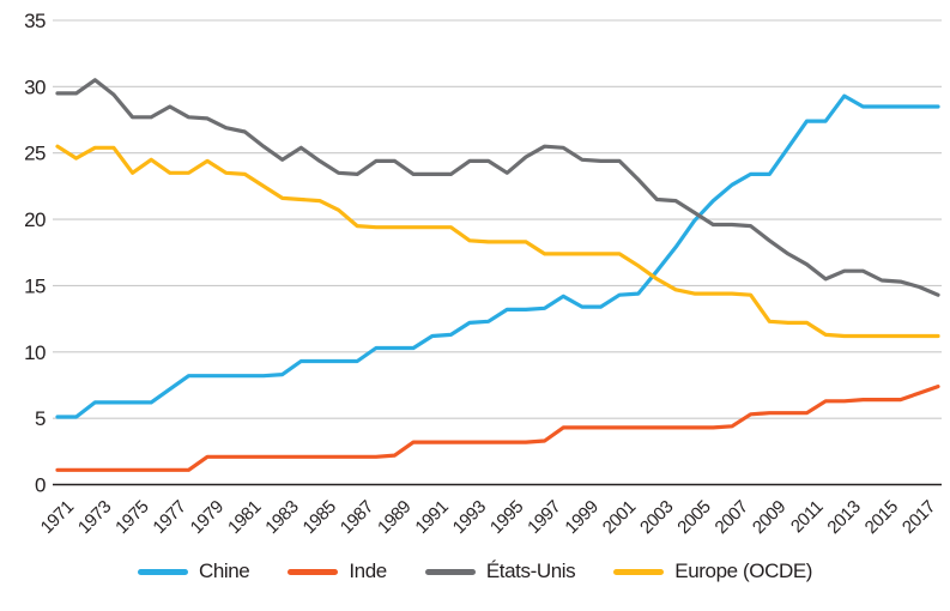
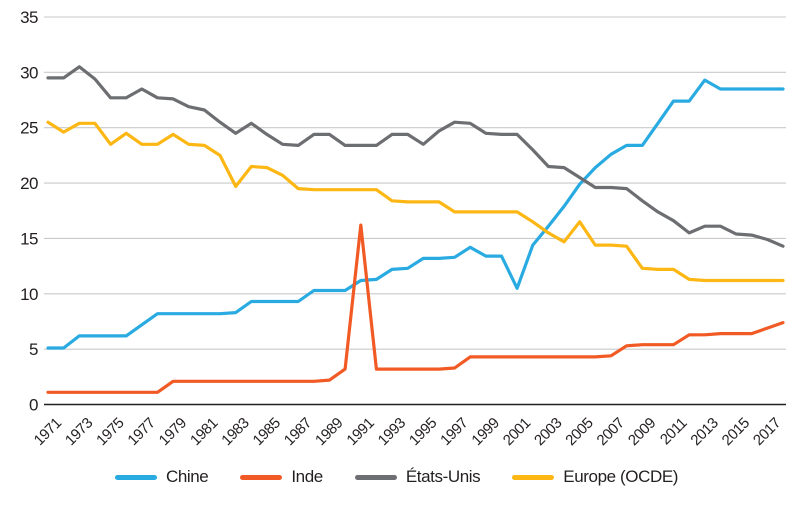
Europe (OCDE)/1983: 21.6 -> 19.7
Inde/1991: 3.2 -> 16.2
Chine/2001: 14.3 -> 10.5
Europe (OCDE)/2005: 14.4 -> 16.5
